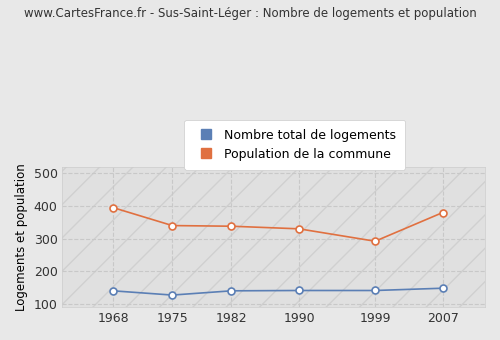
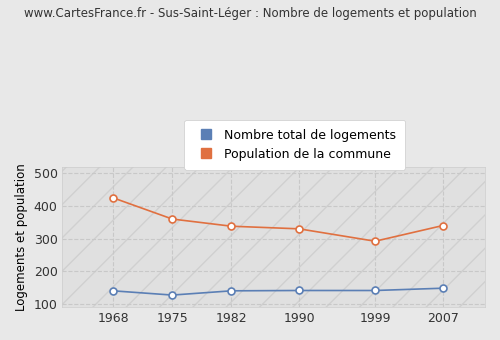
Population de la commune/1968: 395 -> 425
Population de la commune/1975: 340 -> 360
Population de la commune/2007: 380 -> 340
